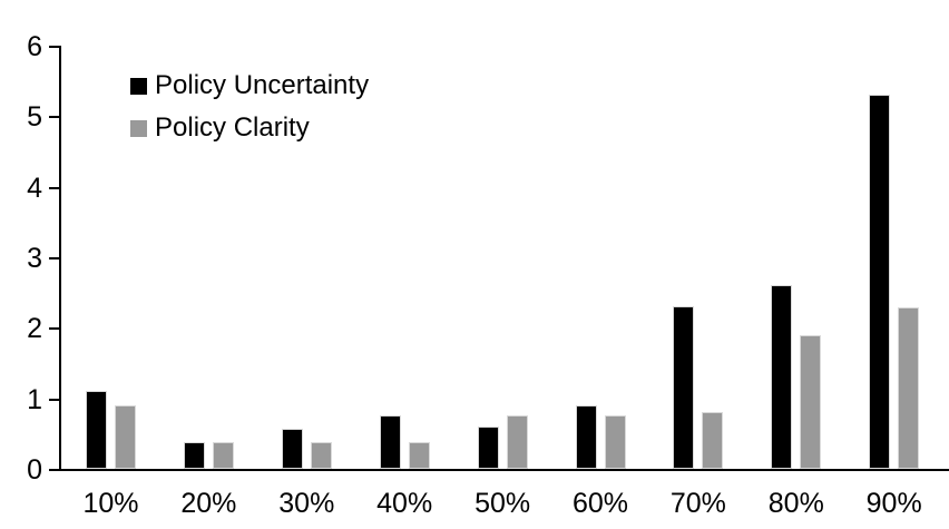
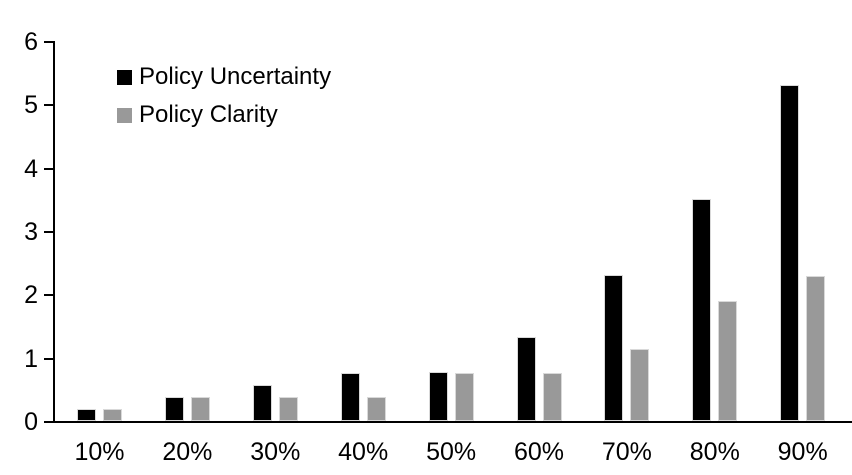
Policy Uncertainty/10%: 1.1 -> 0.2
Policy Clarity/10%: 0.9 -> 0.2
Policy Uncertainty/50%: 0.6 -> 0.8
Policy Uncertainty/60%: 0.9 -> 1.3
Policy Clarity/70%: 0.8 -> 1.1
Policy Uncertainty/80%: 2.6 -> 3.5
